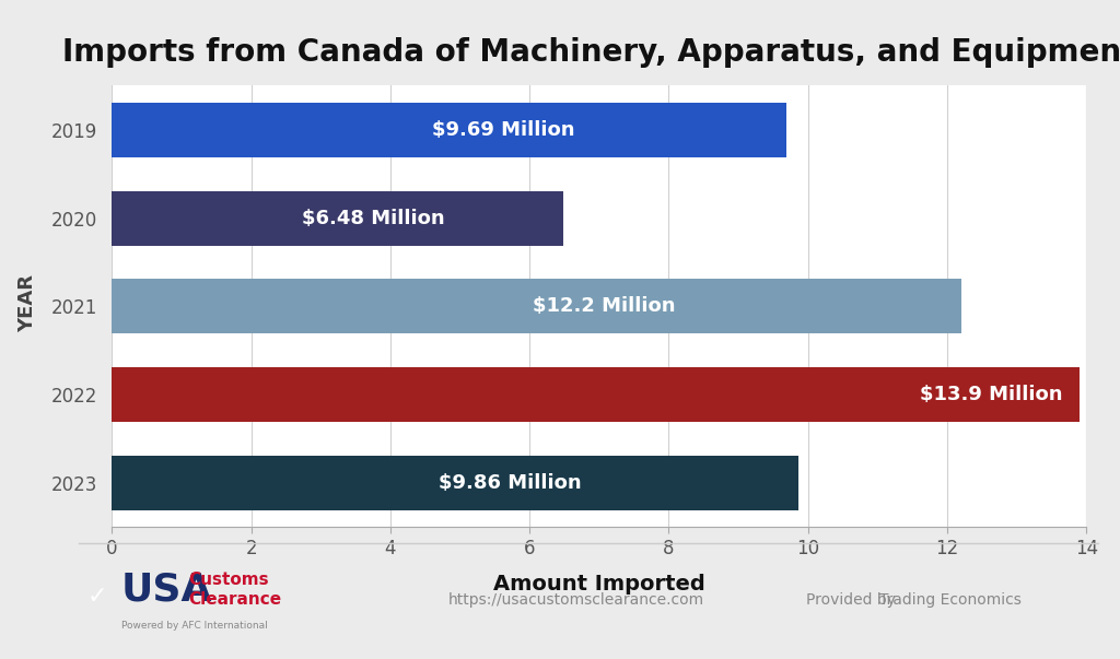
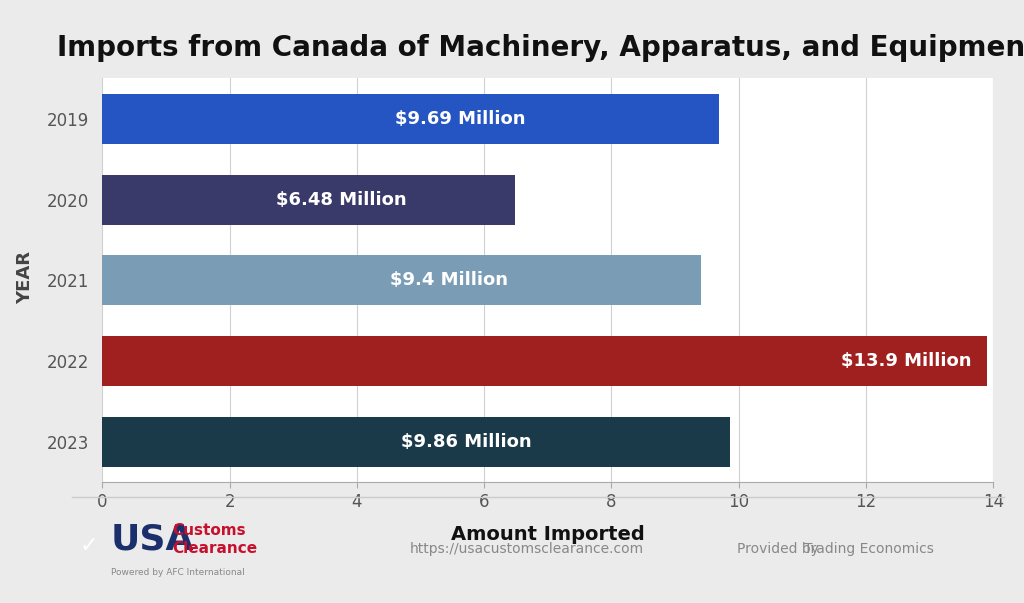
2021: $12.2 -> $9.4
